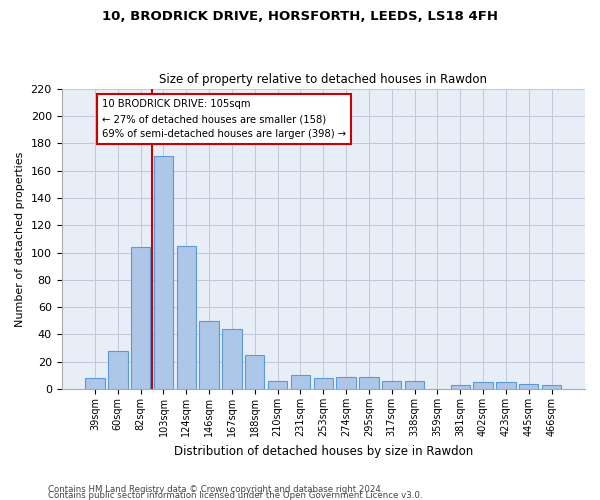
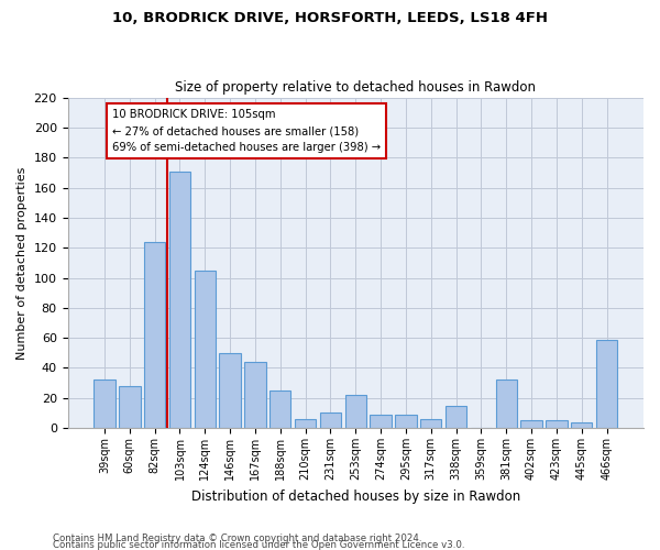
39sqm: 8 -> 32
82sqm: 104 -> 124
253sqm: 8 -> 22
338sqm: 6 -> 15
381sqm: 3 -> 32
466sqm: 3 -> 59
